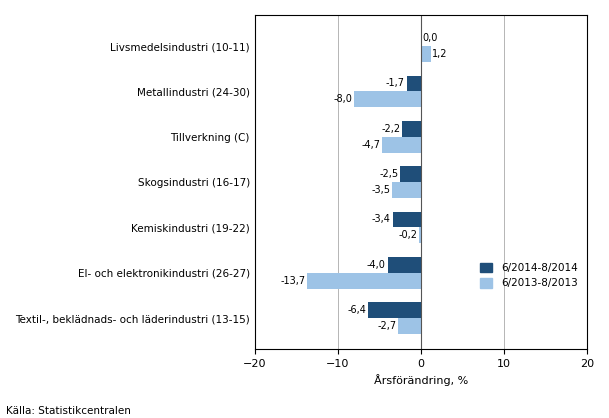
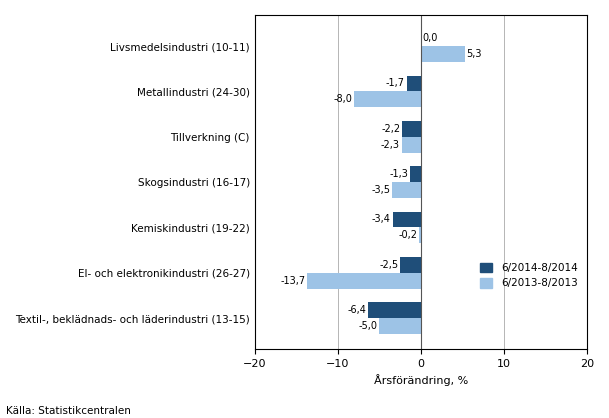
6/2013-8/2013/Livsmedelsindustri (10-11): 1,2 -> 5,3
6/2013-8/2013/Tillverkning (C): -4,7 -> -2,3
6/2014-8/2014/Skogsindustri (16-17): -2,5 -> -1,3
6/2014-8/2014/El- och elektronikindustri (26-27): -4,0 -> -2,5
6/2013-8/2013/Textil-, beklädnads- och läderindustri (13-15): -2,7 -> -5,0
